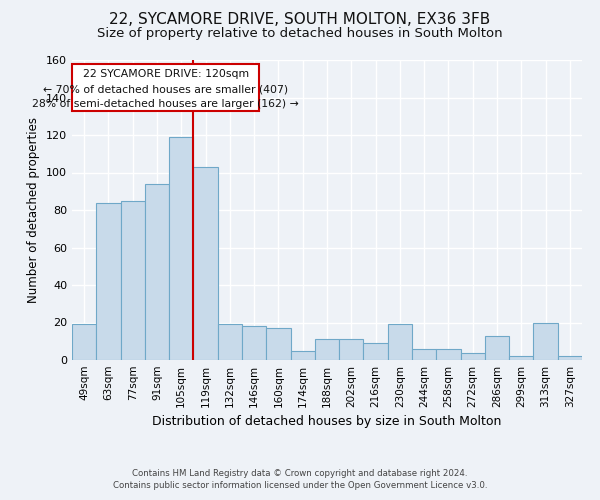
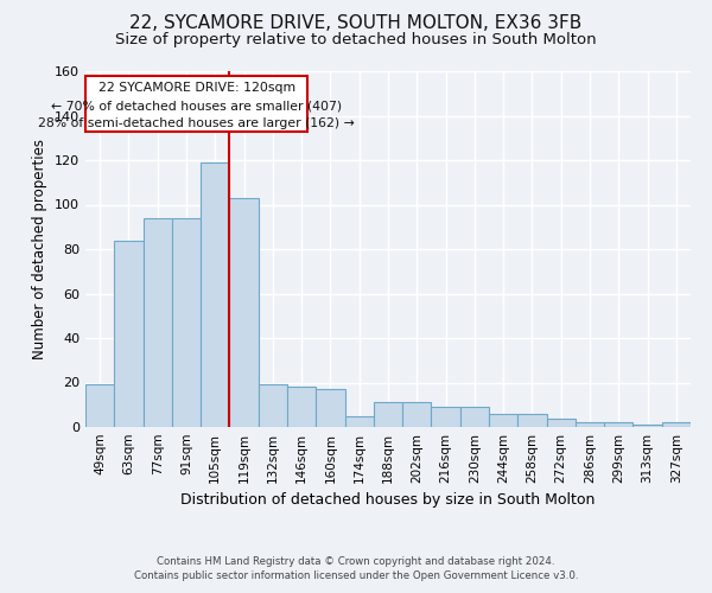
77sqm: 85 -> 94
230sqm: 19 -> 9
286sqm: 13 -> 2
313sqm: 20 -> 1
